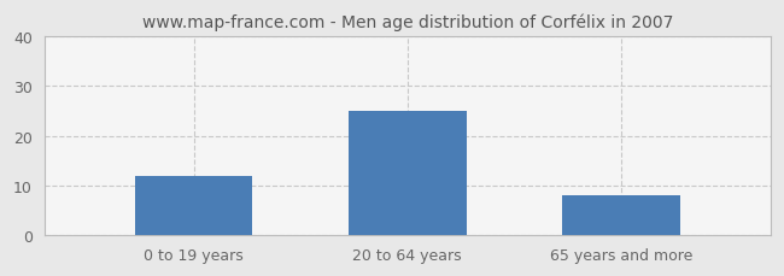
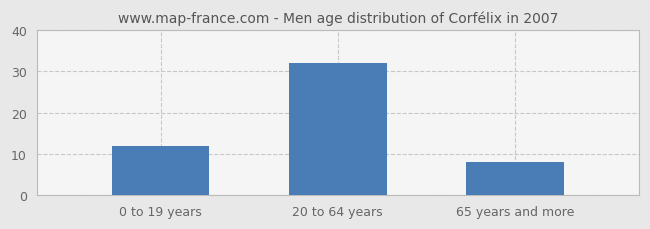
20 to 64 years: 25 -> 32
